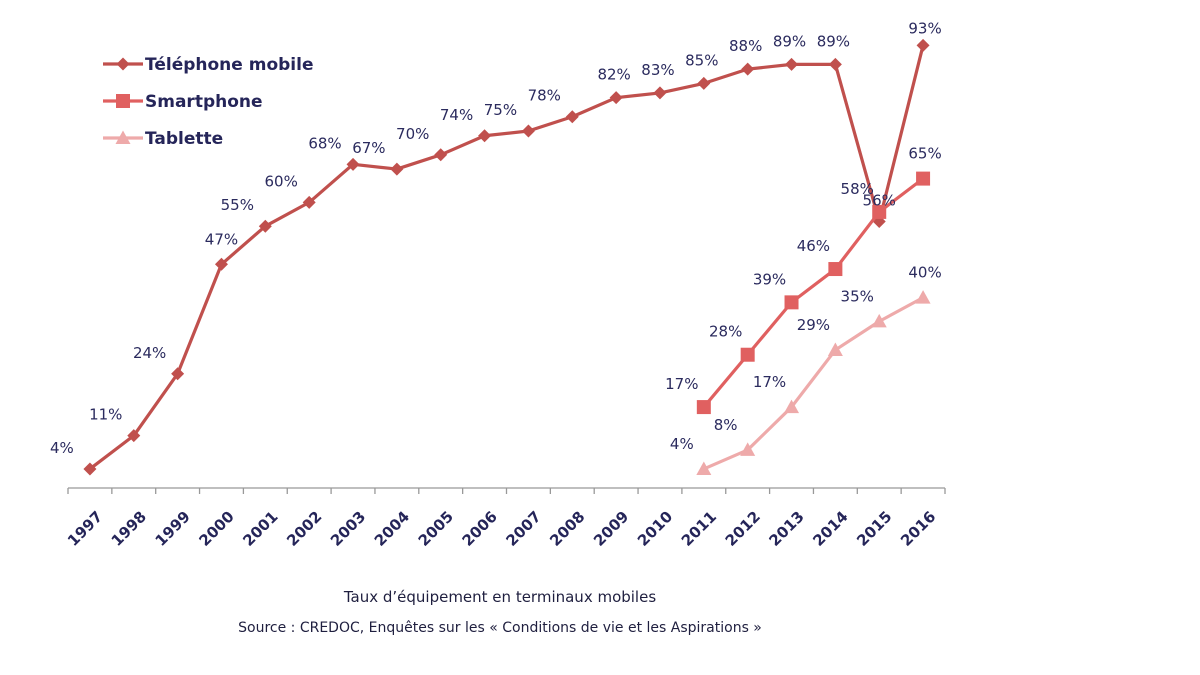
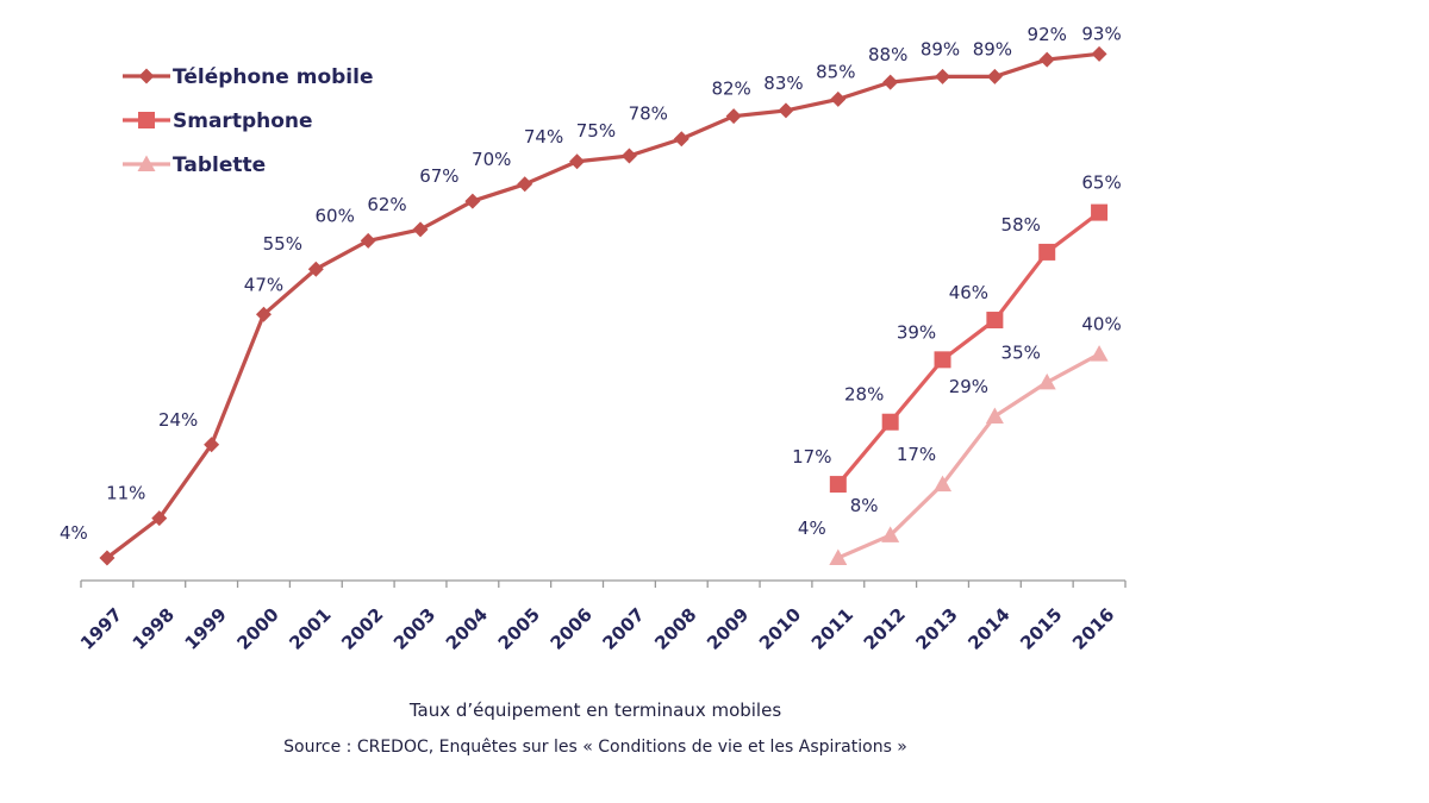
Téléphone mobile/2003: 68% -> 62%
Téléphone mobile/2015: 56% -> 92%
